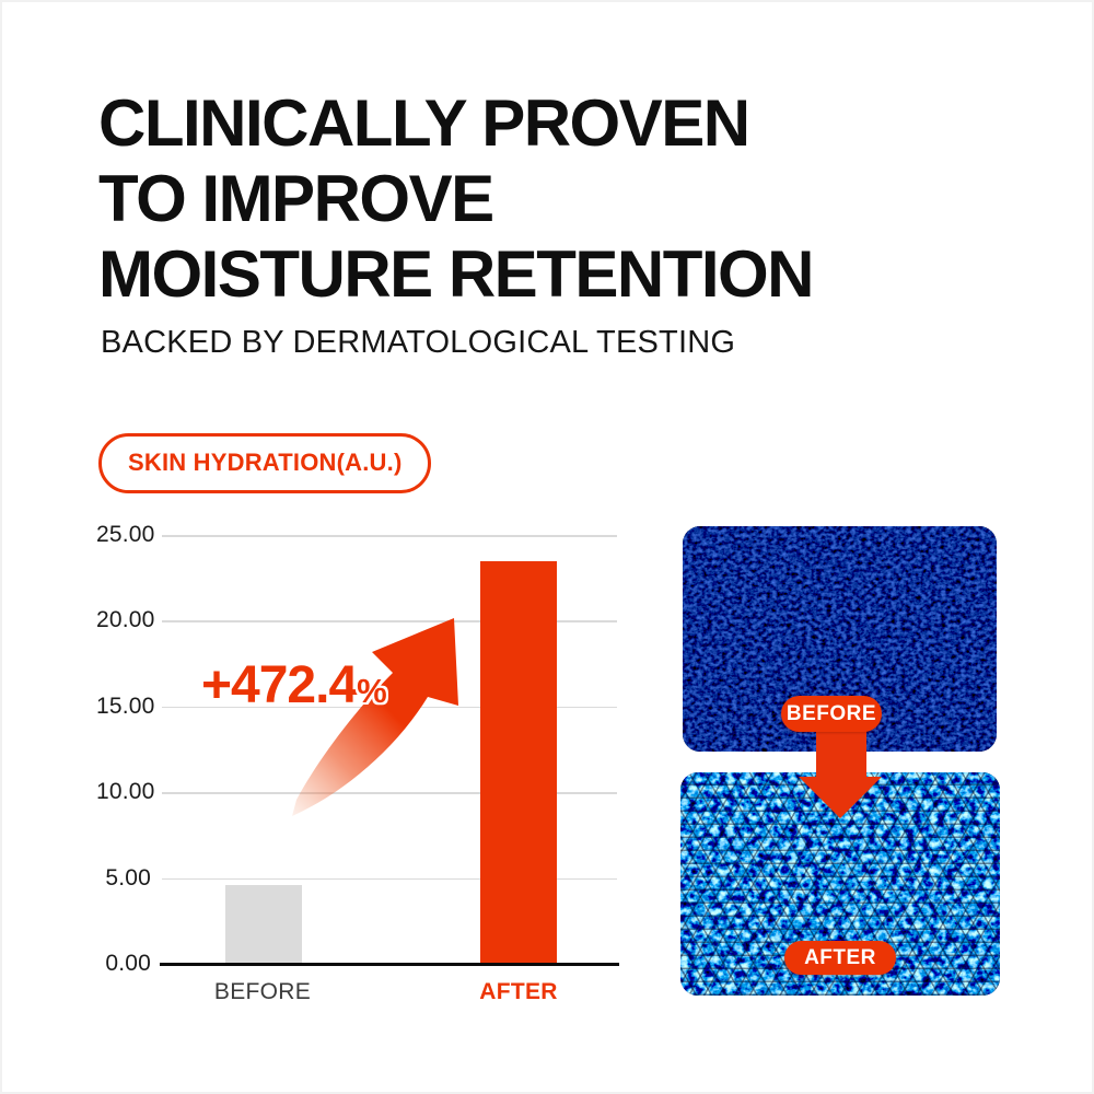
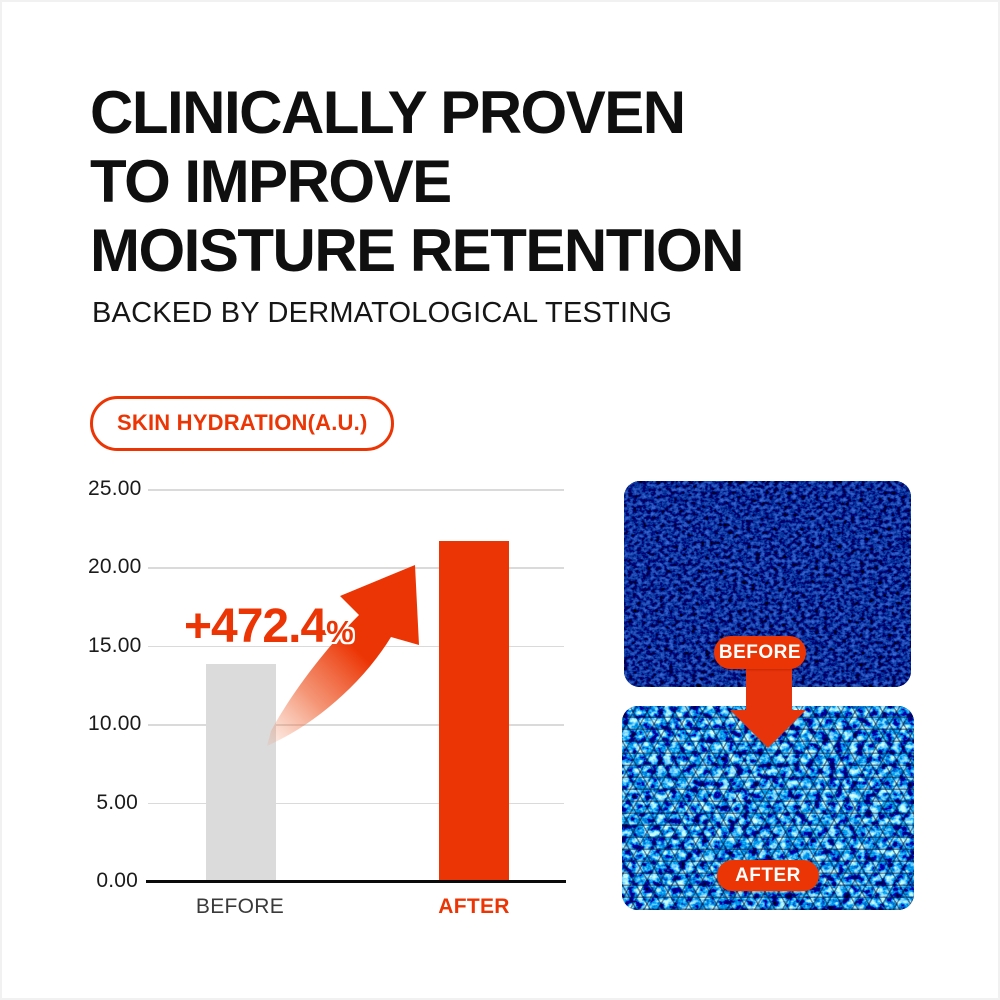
BEFORE: 4.5 -> 13.8
AFTER: 23.4 -> 21.6
